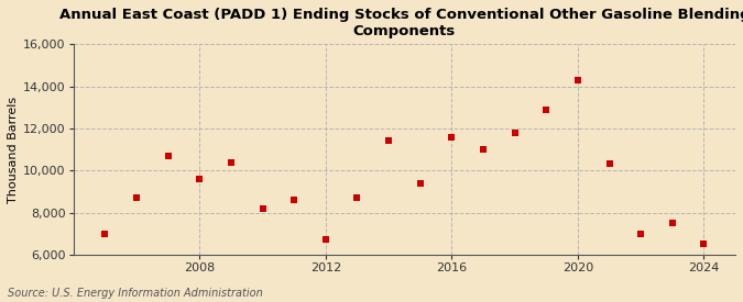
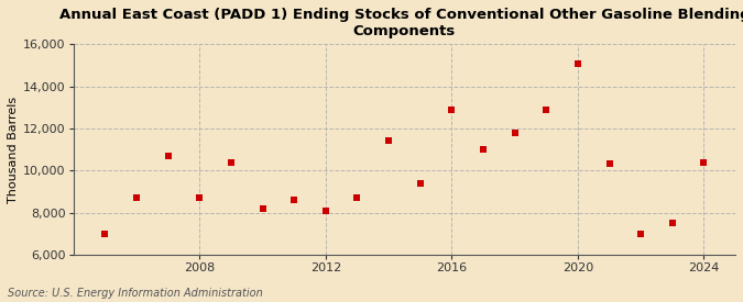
2008: 9,600 -> 8,700
2012: 6,700 -> 8,100
2016: 11,600 -> 12,900
2020: 14,300 -> 15,100
2024: 6,500 -> 10,400
